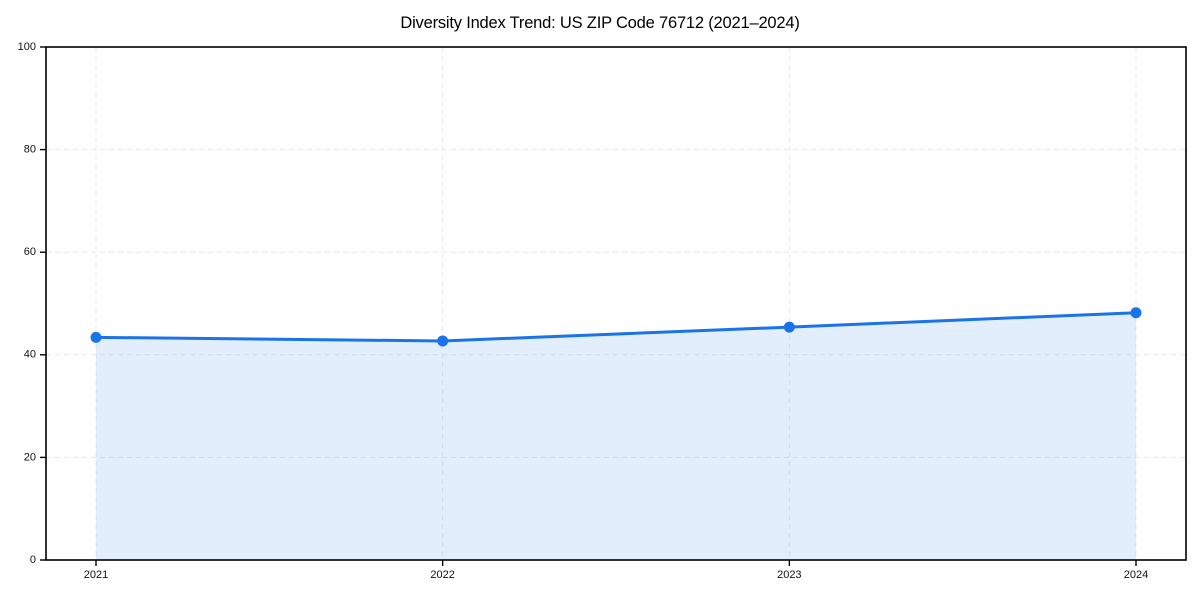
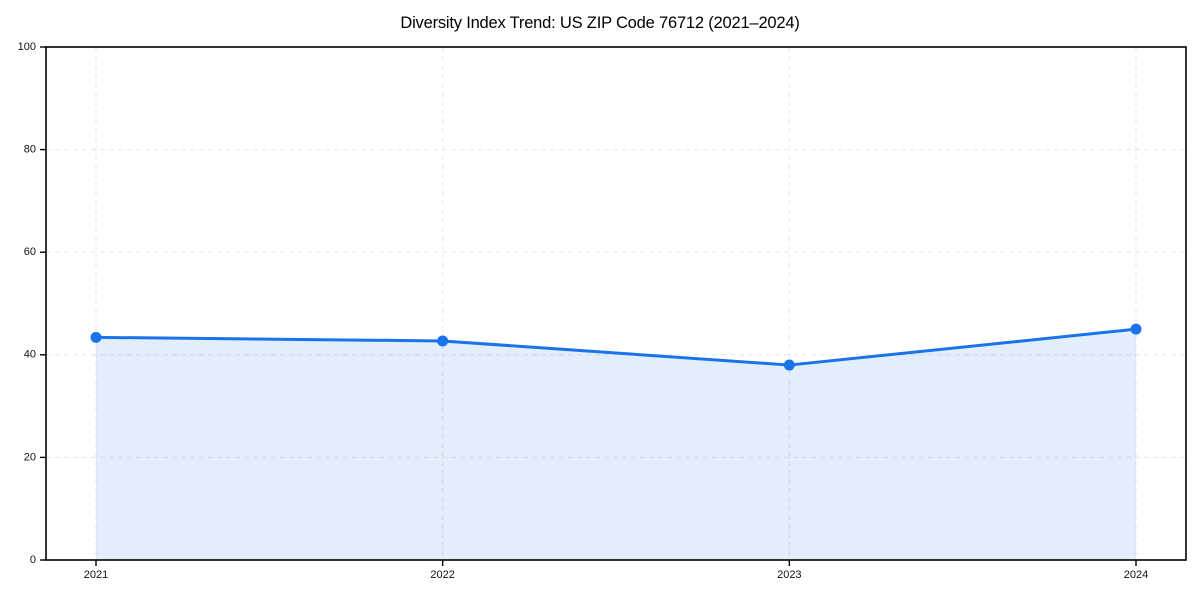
2023: 45 -> 38
2024: 48 -> 45
